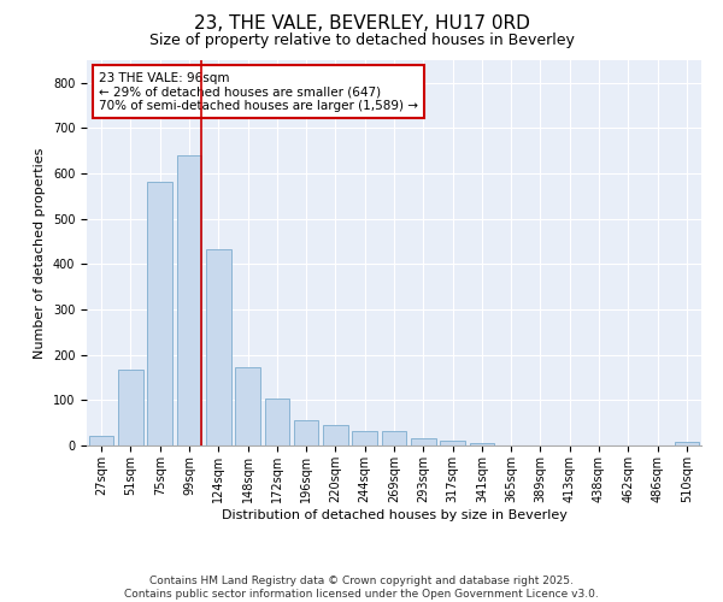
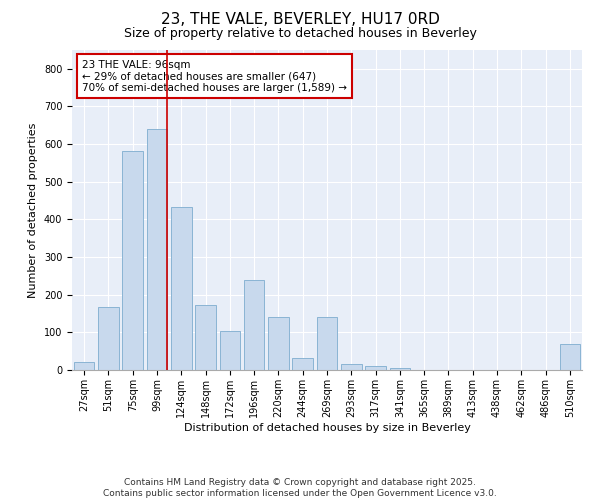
196sqm: 57 -> 240
220sqm: 44 -> 140
269sqm: 33 -> 140
510sqm: 7 -> 70
